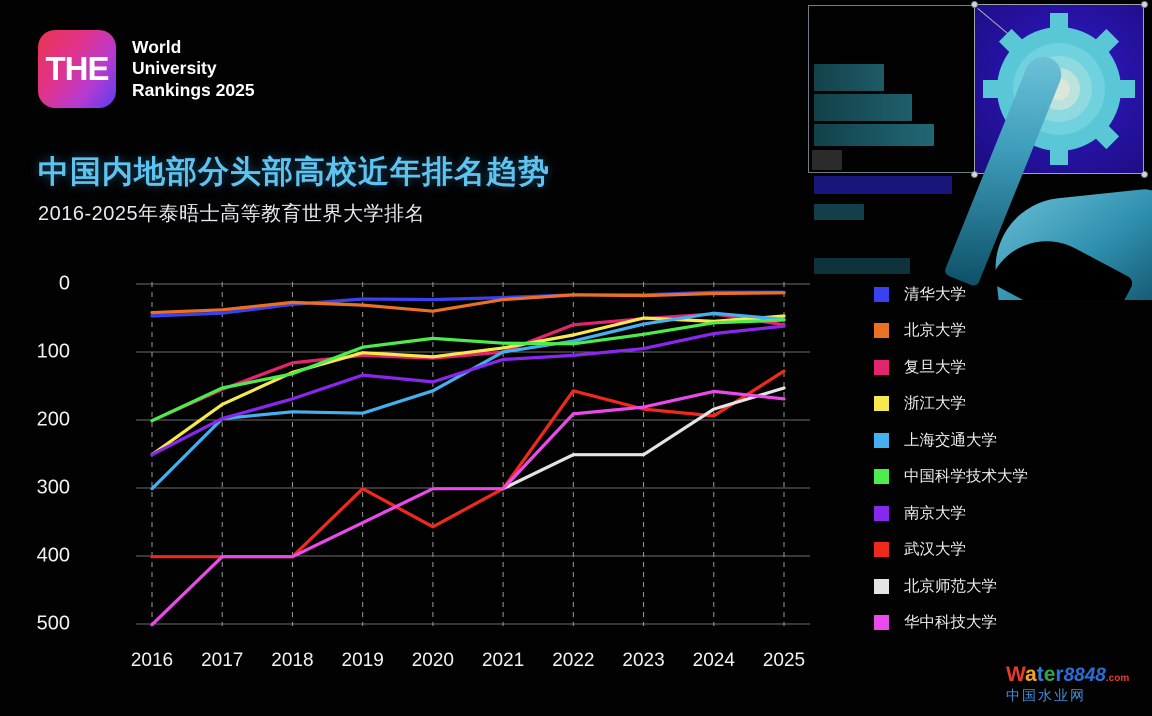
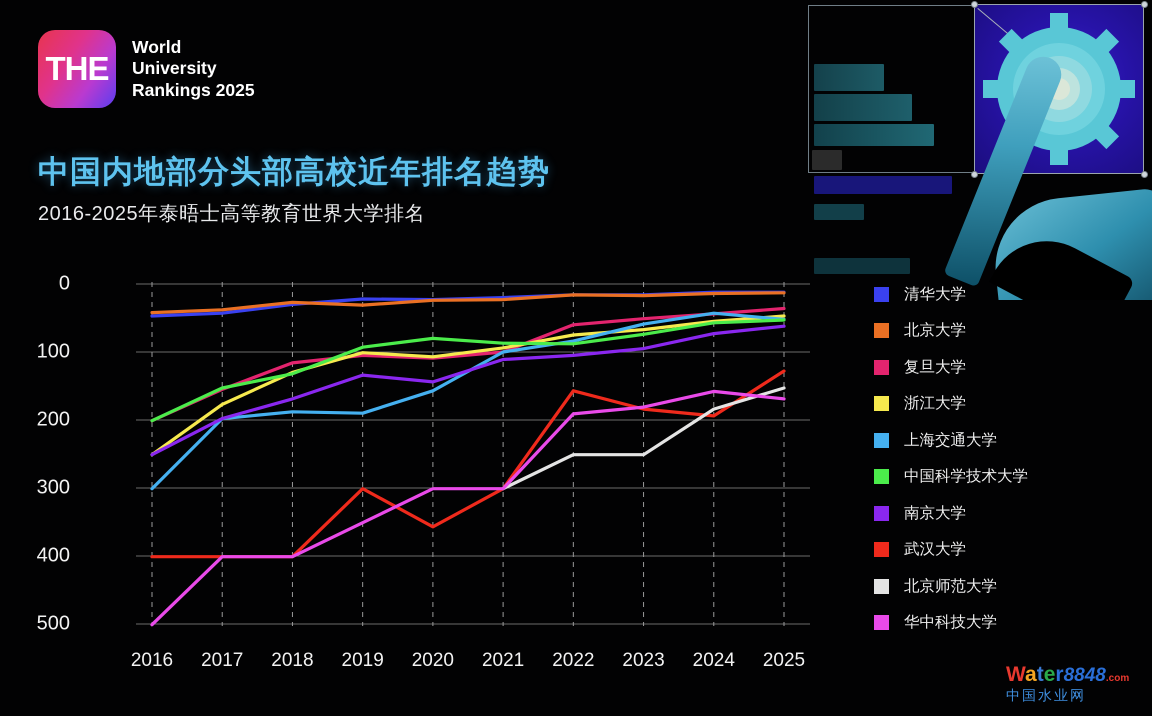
北京大学/2020: 40 -> 20
浙江大学/2023: 50 -> 70
复旦大学/2025: 60 -> 40
